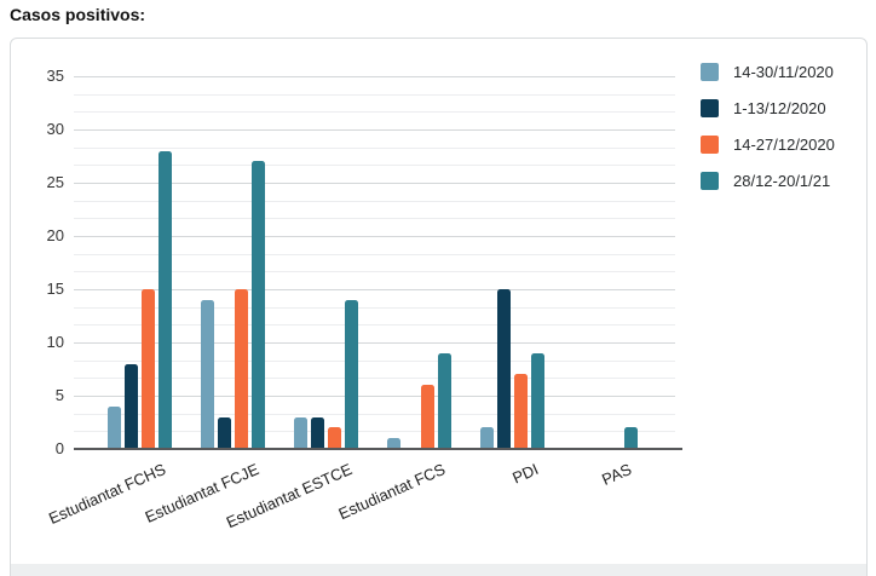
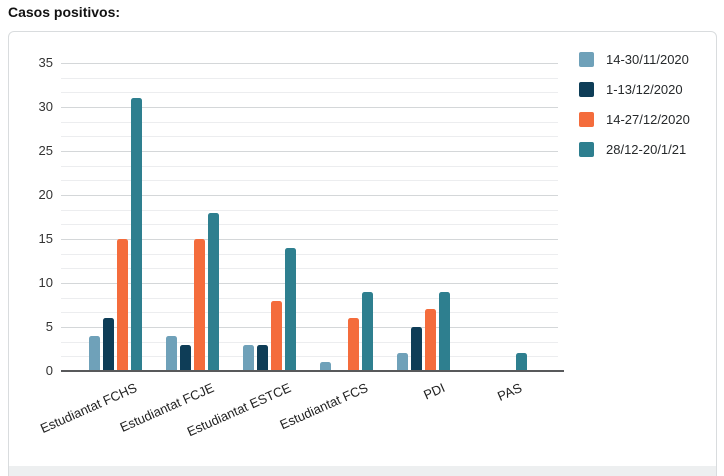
1-13/12/2020/Estudiantat FCHS: 8 -> 6
28/12-20/1/21/Estudiantat FCHS: 28 -> 31
14-30/11/2020/Estudiantat FCJE: 14 -> 4
28/12-20/1/21/Estudiantat FCJE: 27 -> 18
14-27/12/2020/Estudiantat ESTCE: 2 -> 8
1-13/12/2020/PDI: 15 -> 5
